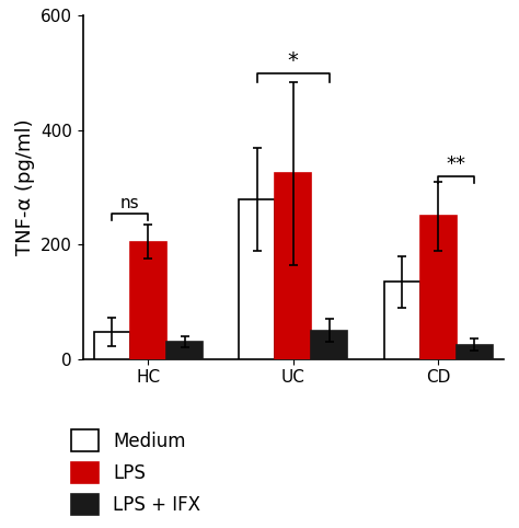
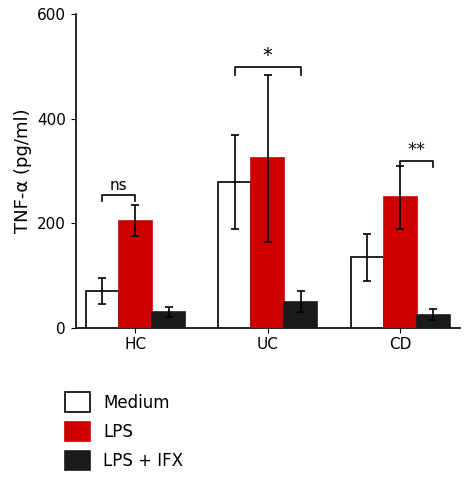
Medium/HC: 48 -> 70
